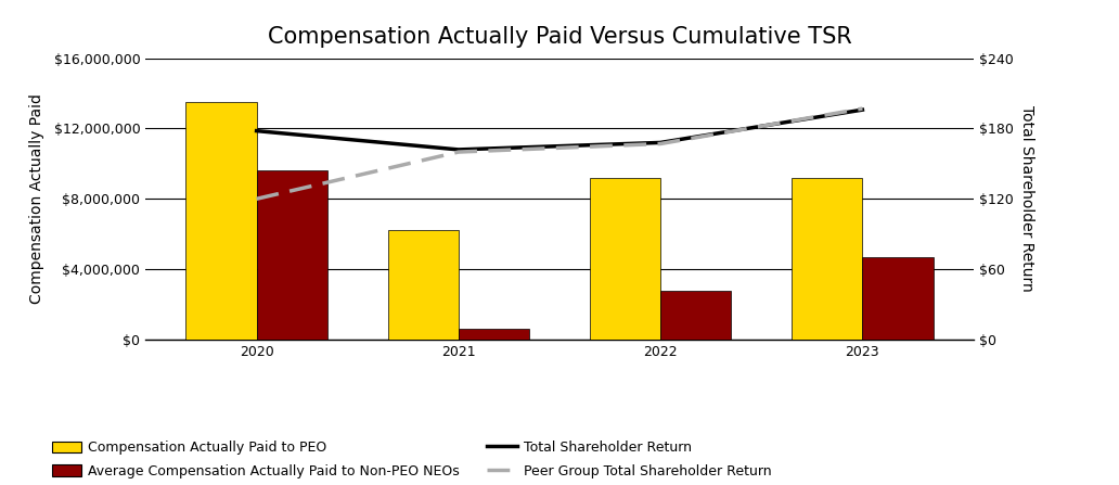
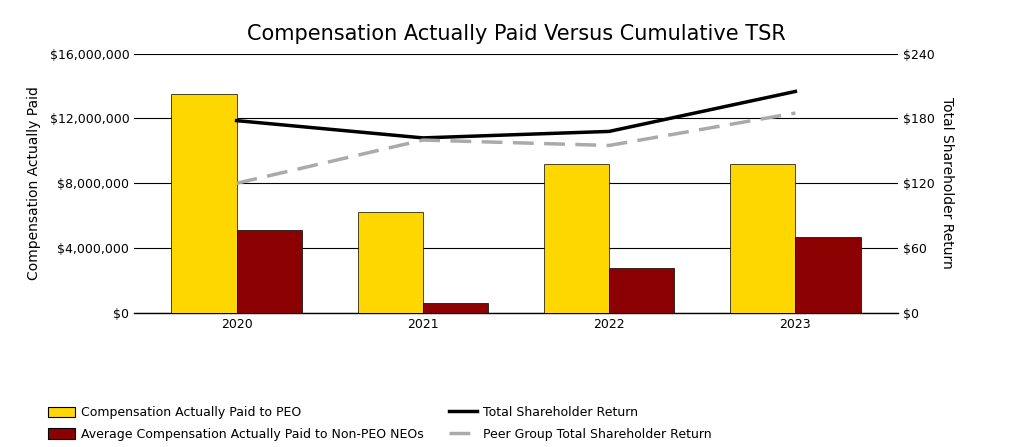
Average Compensation Actually Paid to Non-PEO NEOs/2020: $9,600,000 -> $5,100,000
Peer Group Total Shareholder Return/2022: $167 -> $155
Total Shareholder Return/2023: $196 -> $205
Peer Group Total Shareholder Return/2023: $197 -> $185
